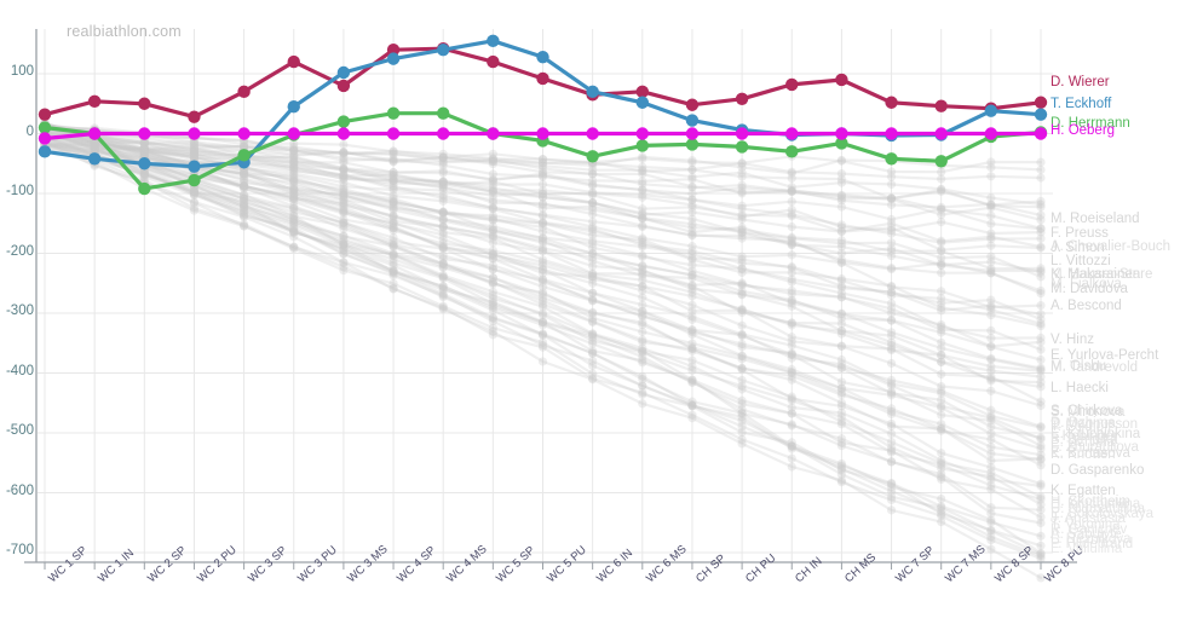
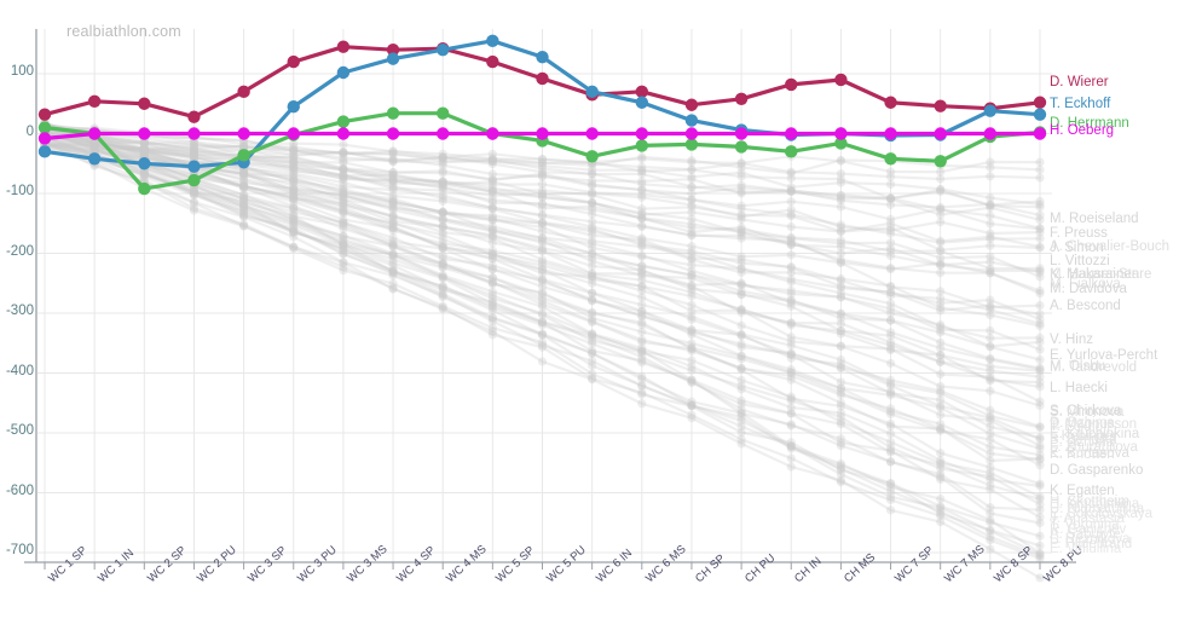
D. Wierer/WC 3 MS: 80 -> 140
